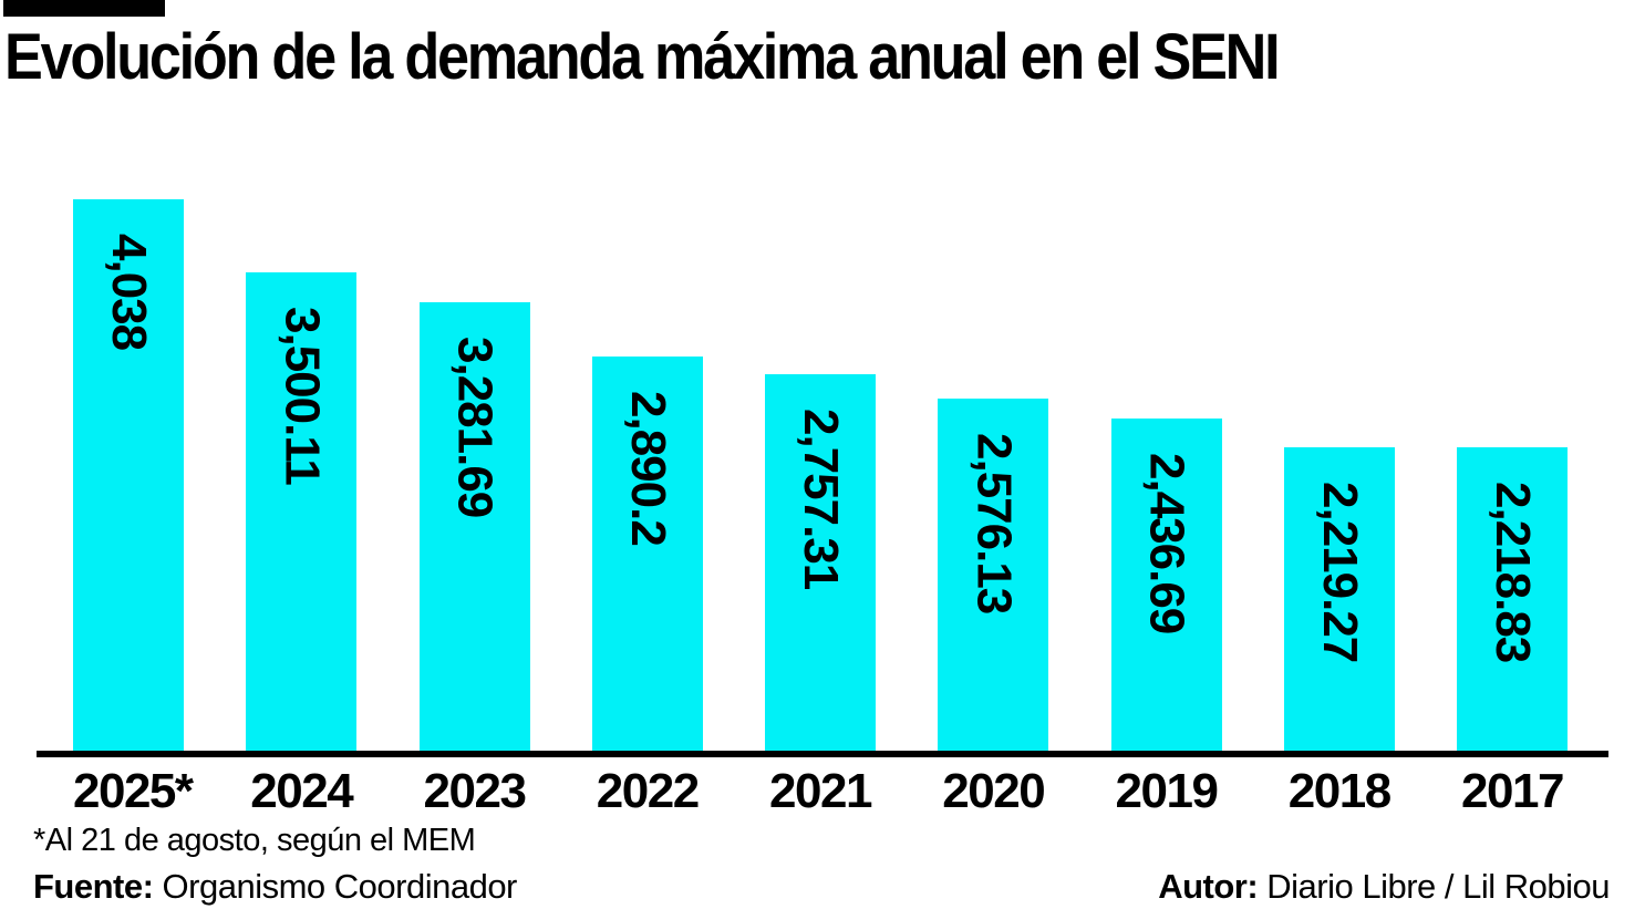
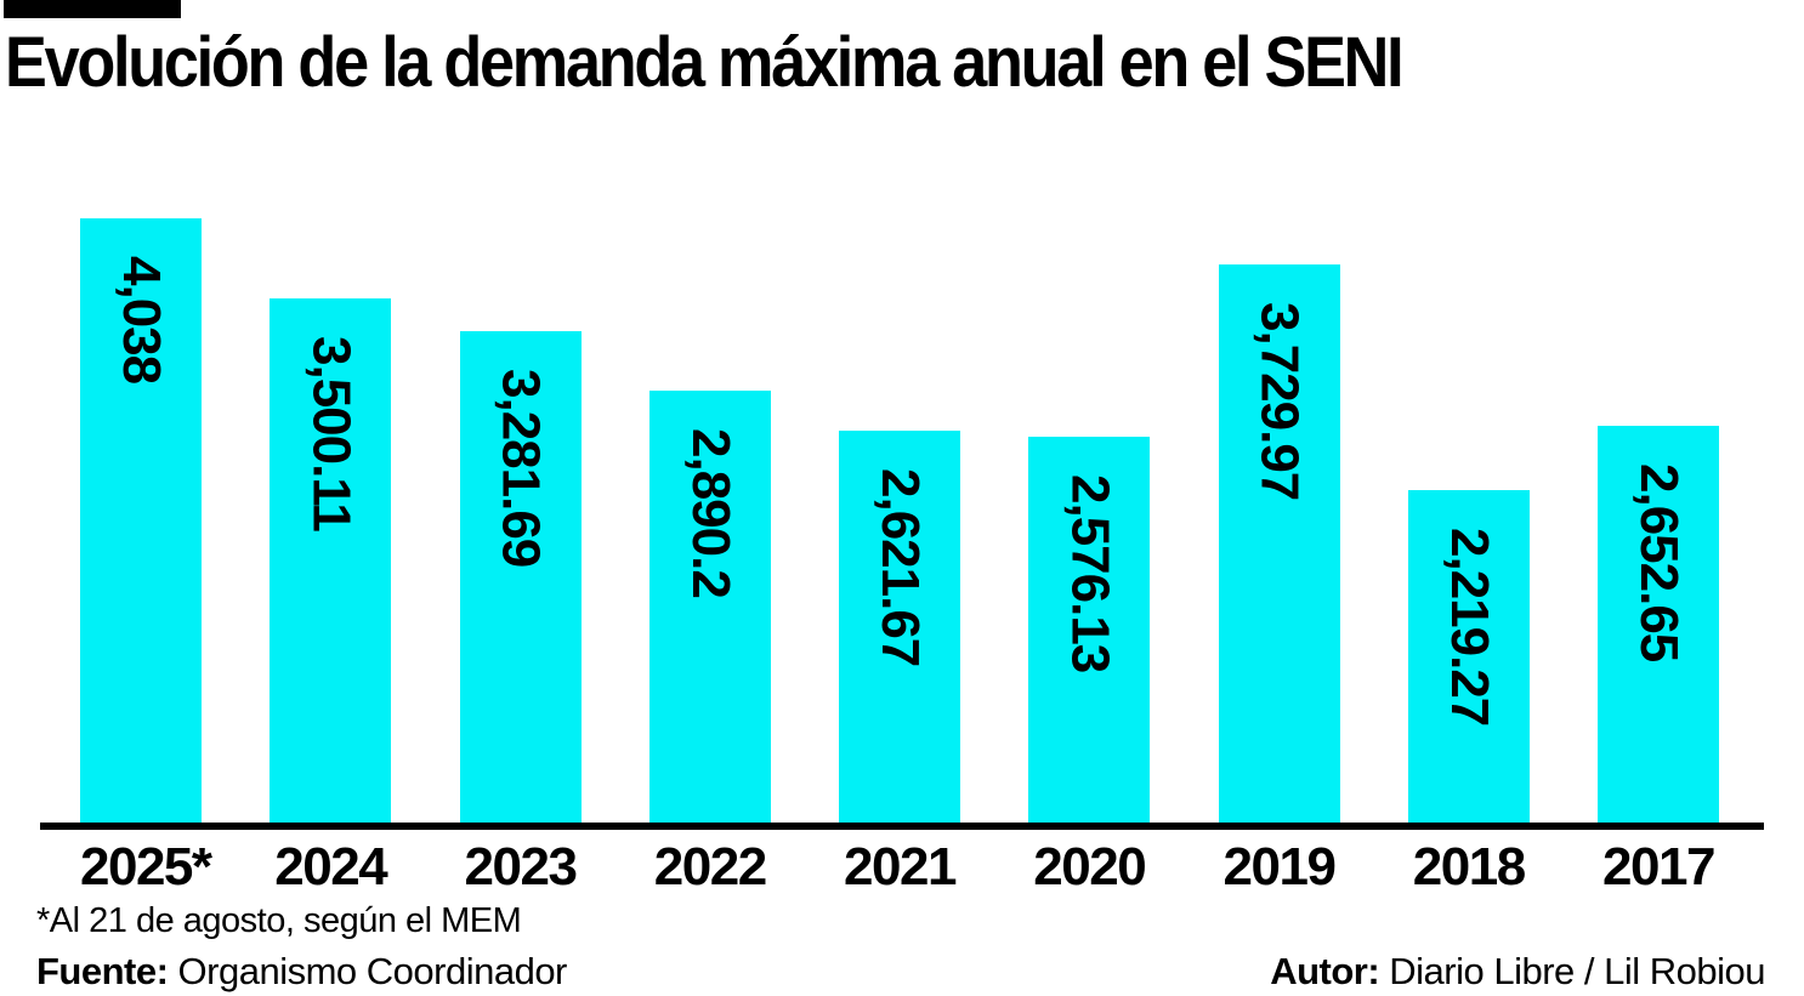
2021: 2,757.31 -> 2,621.67
2019: 2,436.69 -> 3,729.97
2017: 2,218.83 -> 2,652.65
